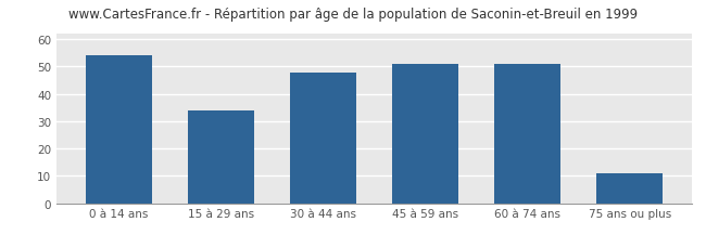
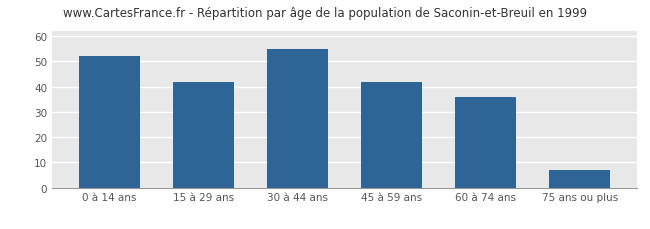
0 à 14 ans: 54 -> 52
15 à 29 ans: 34 -> 42
30 à 44 ans: 48 -> 55
45 à 59 ans: 51 -> 42
60 à 74 ans: 51 -> 36
75 ans ou plus: 11 -> 7
